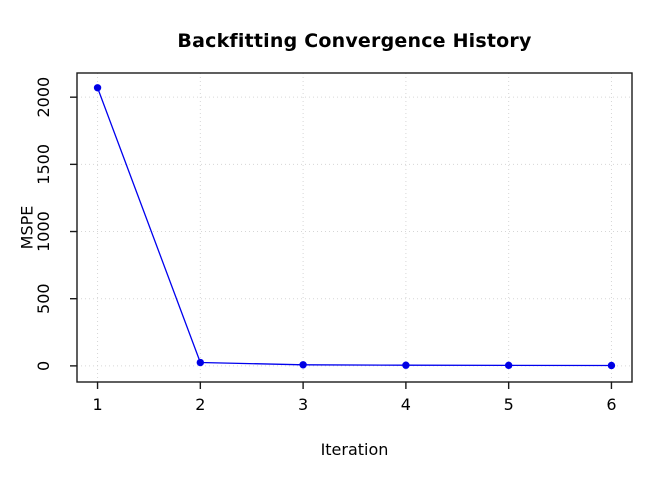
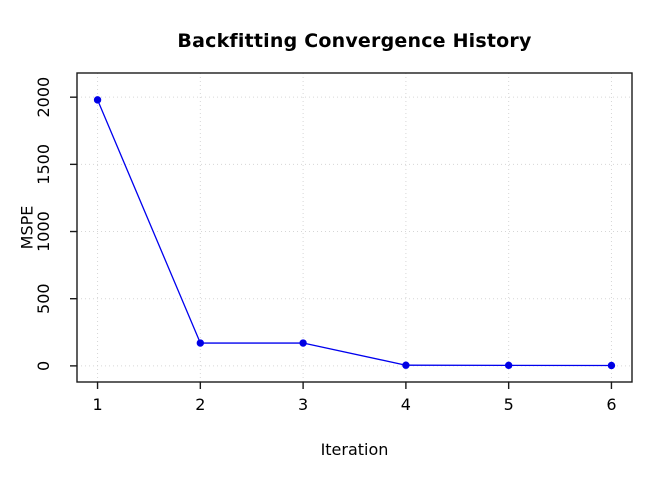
1: 2070 -> 1980
2: 20 -> 170
3: 10 -> 170
